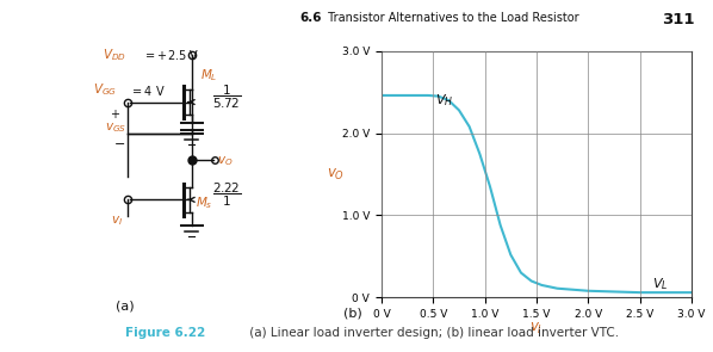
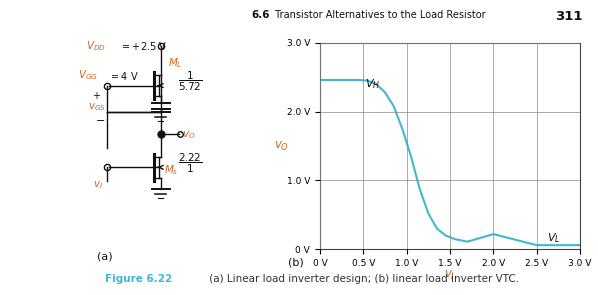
2.0 V: 0.08 V -> 0.22 V
